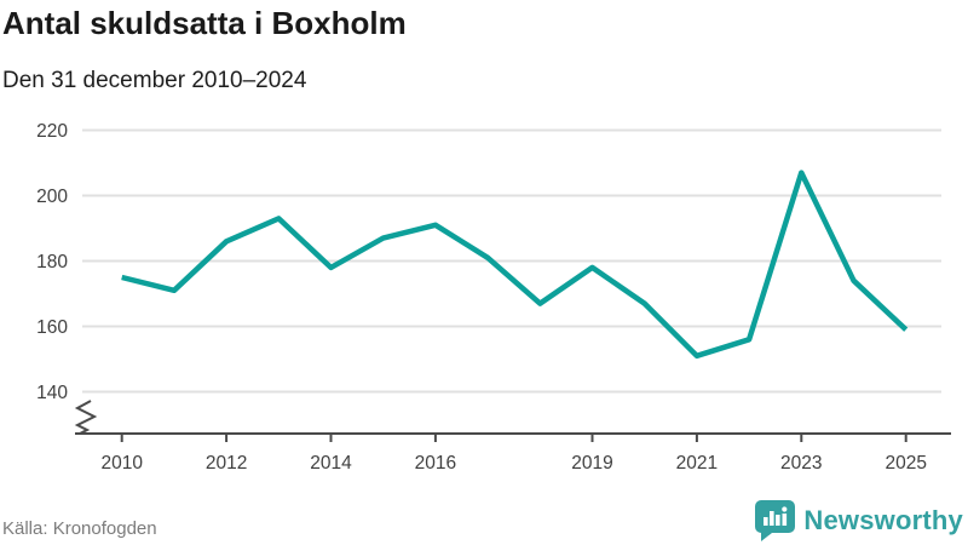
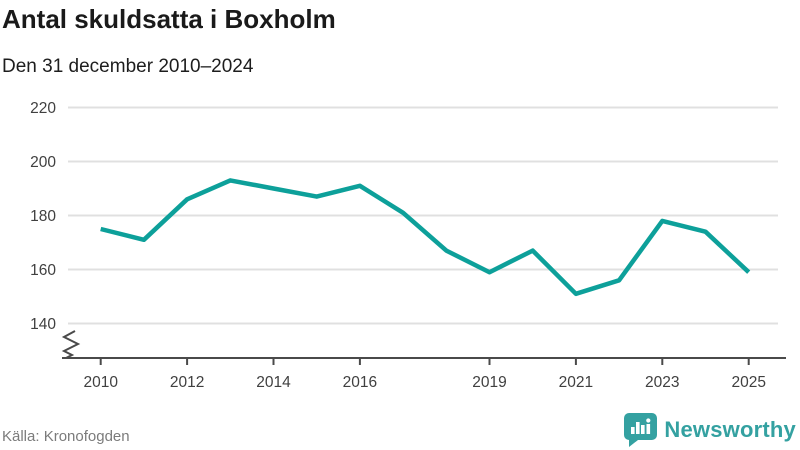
2014: 178 -> 190
2019: 178 -> 159
2023: 207 -> 178
